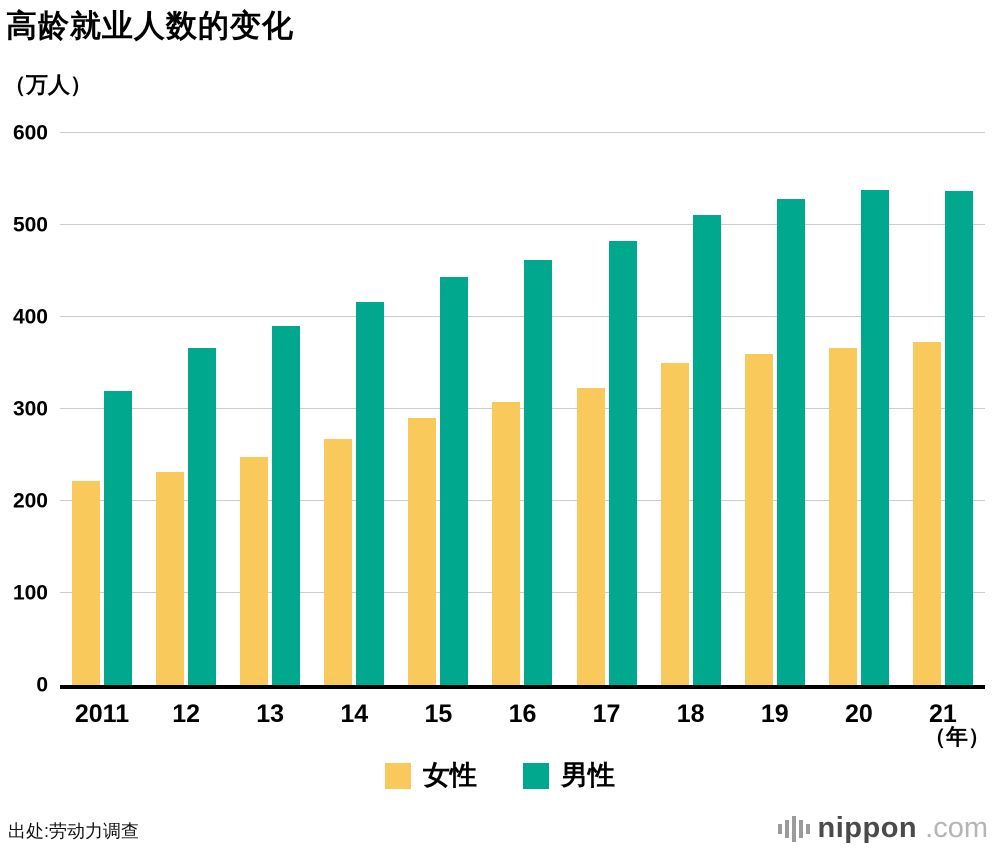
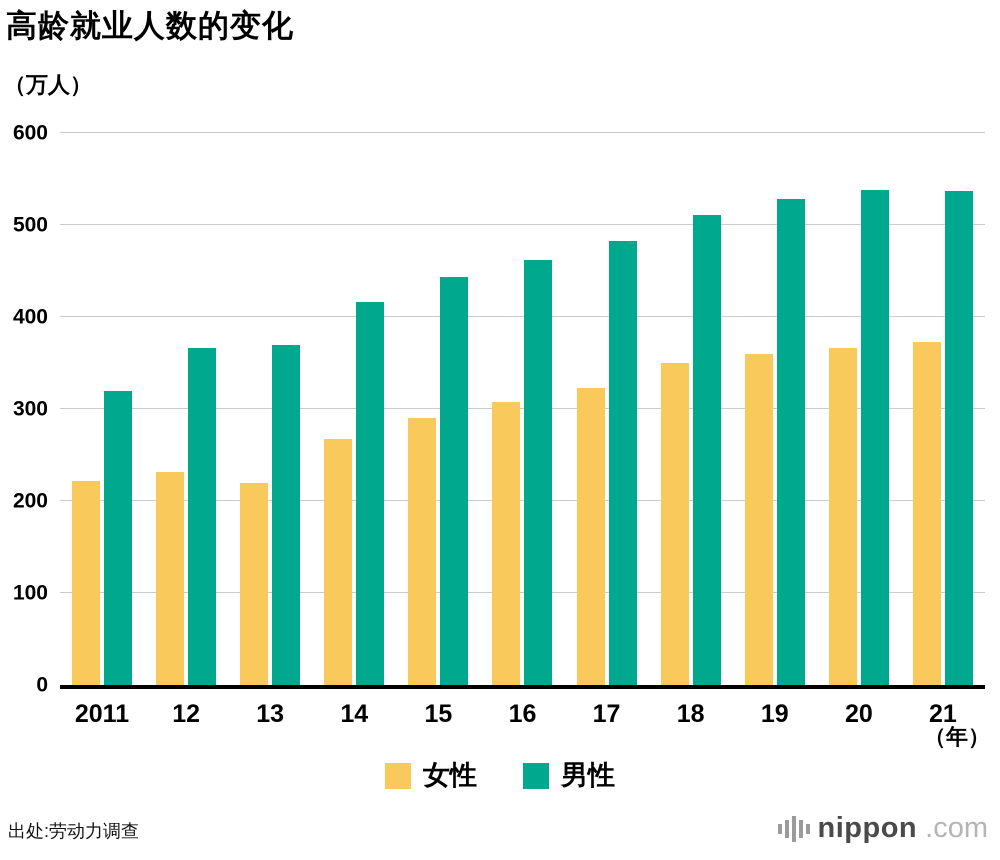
女性/13: 250 -> 220
男性/13: 390 -> 370
